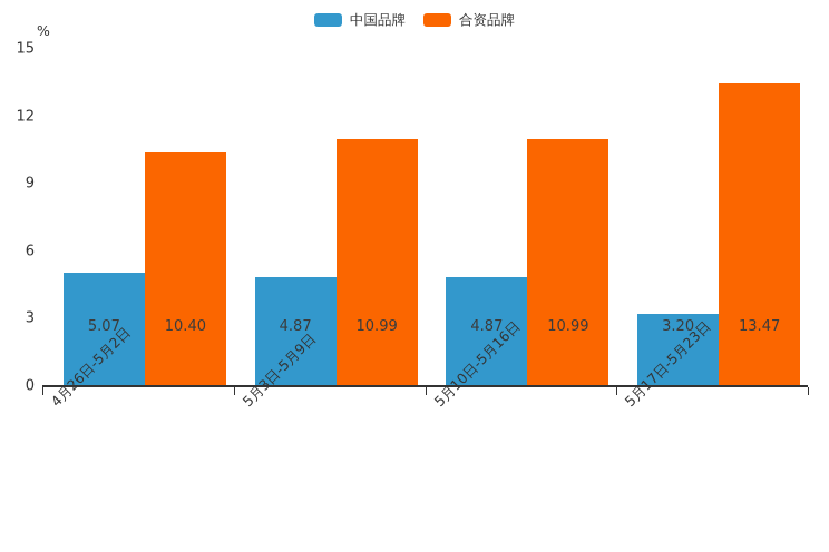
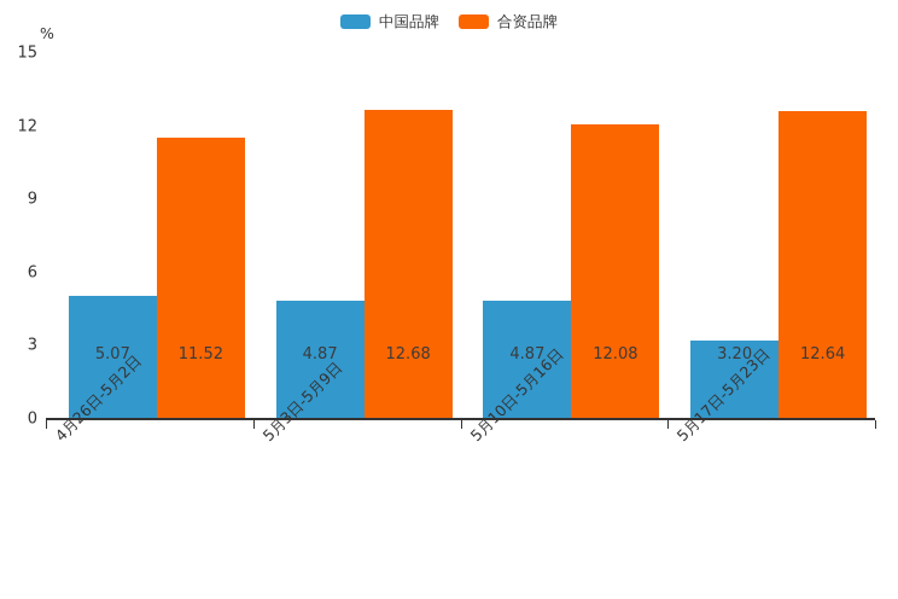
合资品牌/4月26日-5月2日: 10.40 -> 11.52
合资品牌/5月3日-5月9日: 10.99 -> 12.68
合资品牌/5月10日-5月16日: 10.99 -> 12.08
合资品牌/5月17日-5月23日: 13.47 -> 12.64
